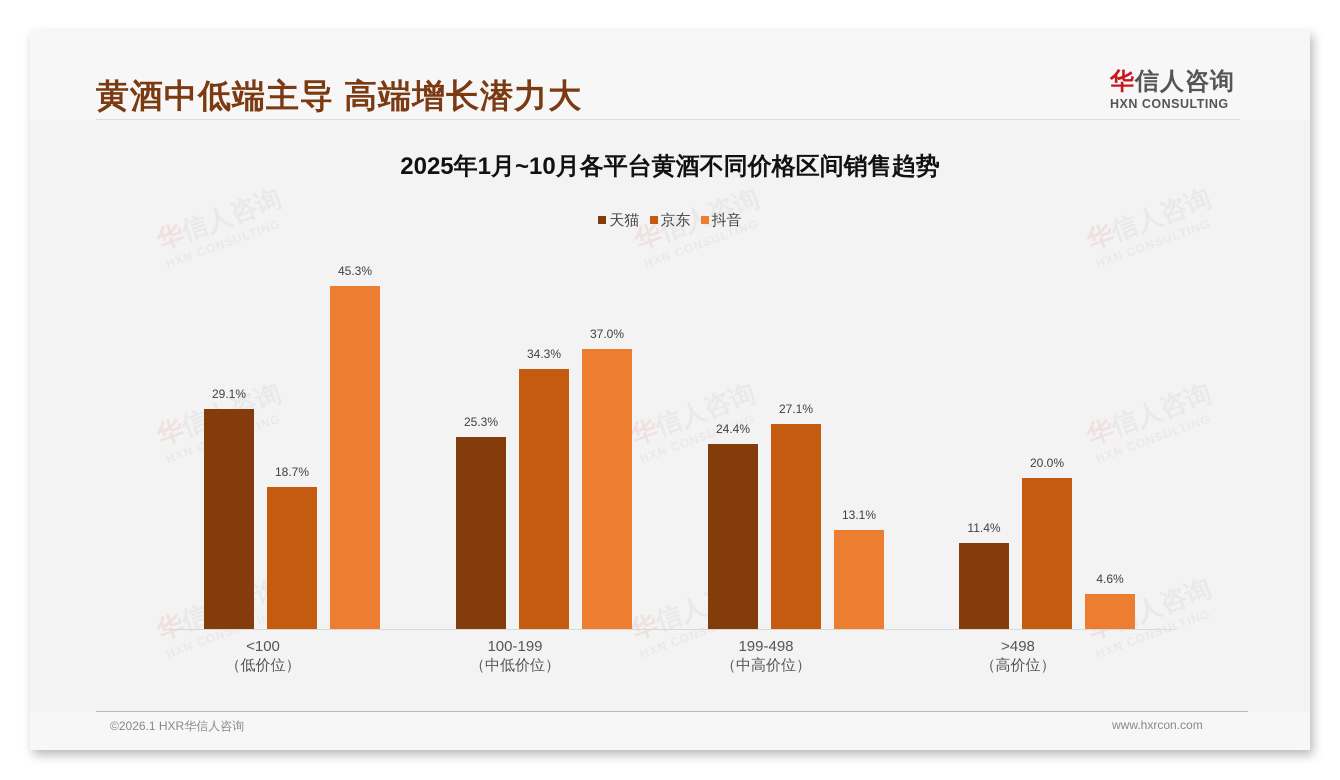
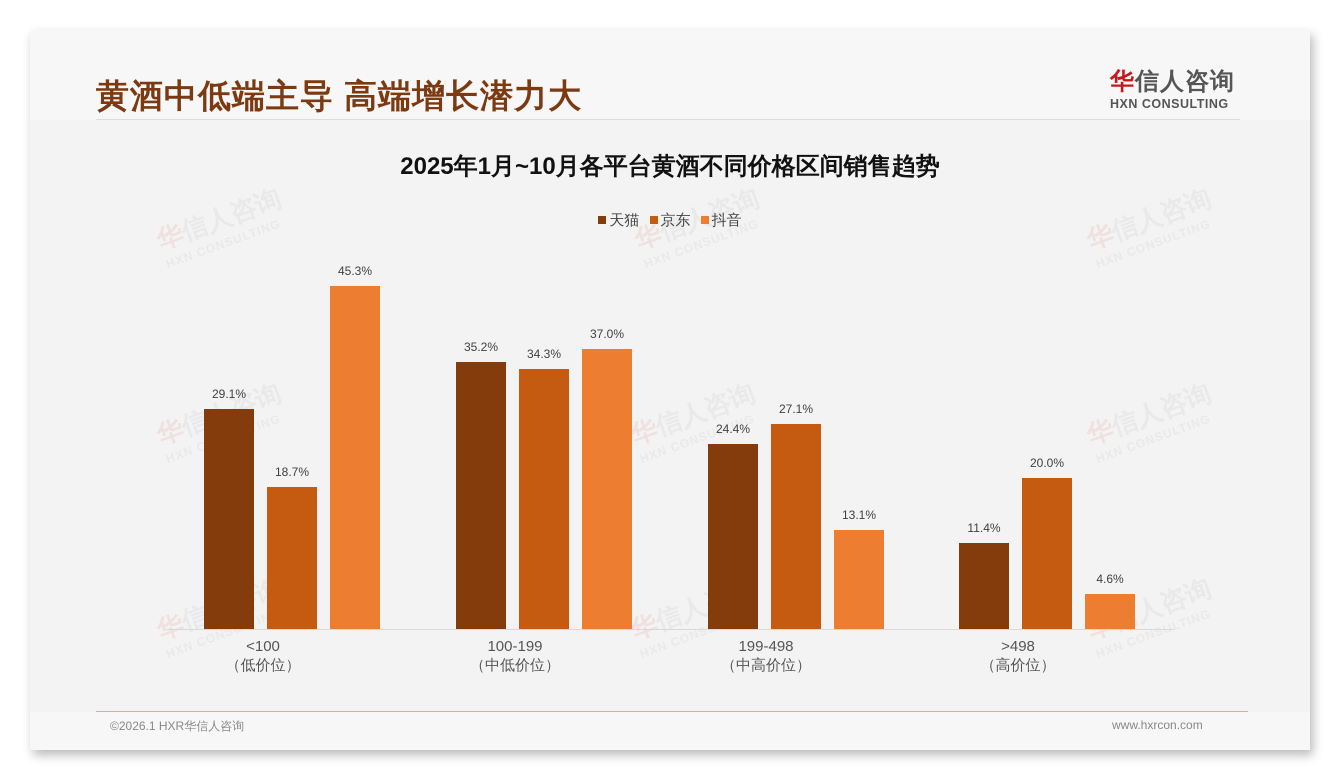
天猫/100-199（中低价位）: 25.3% -> 35.2%
